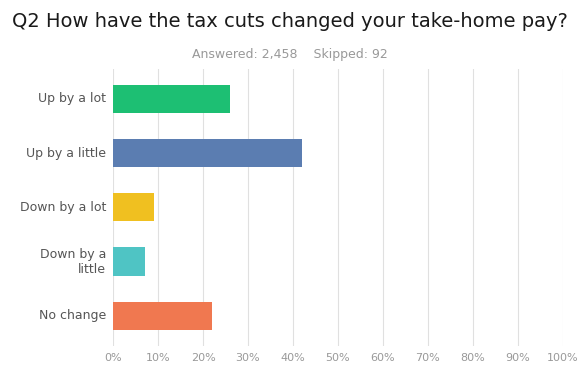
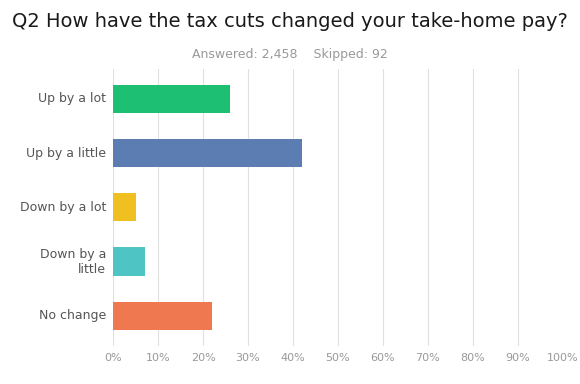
Down by a lot: 9% -> 5%
